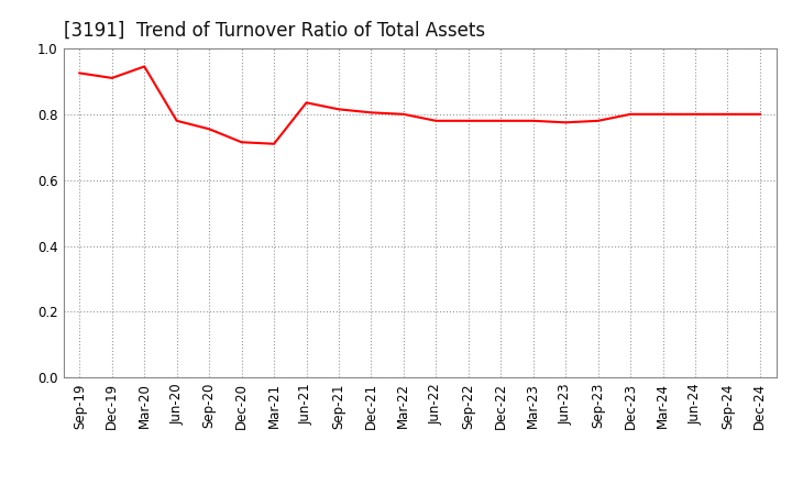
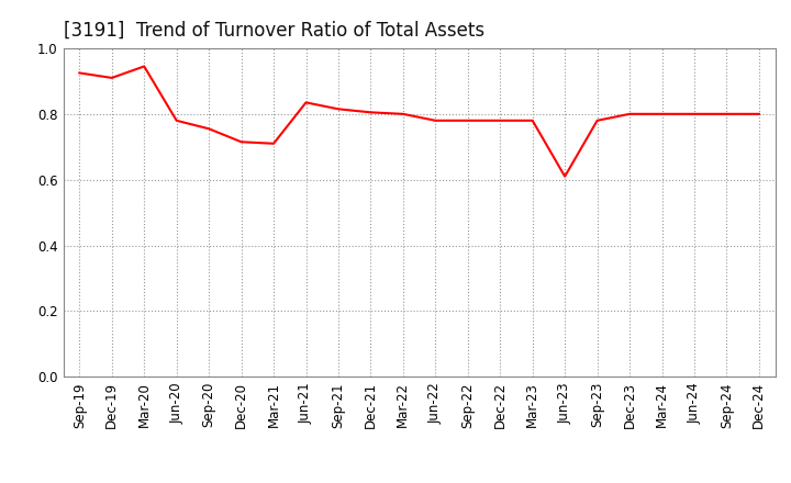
Jun-23: 0.775 -> 0.610
